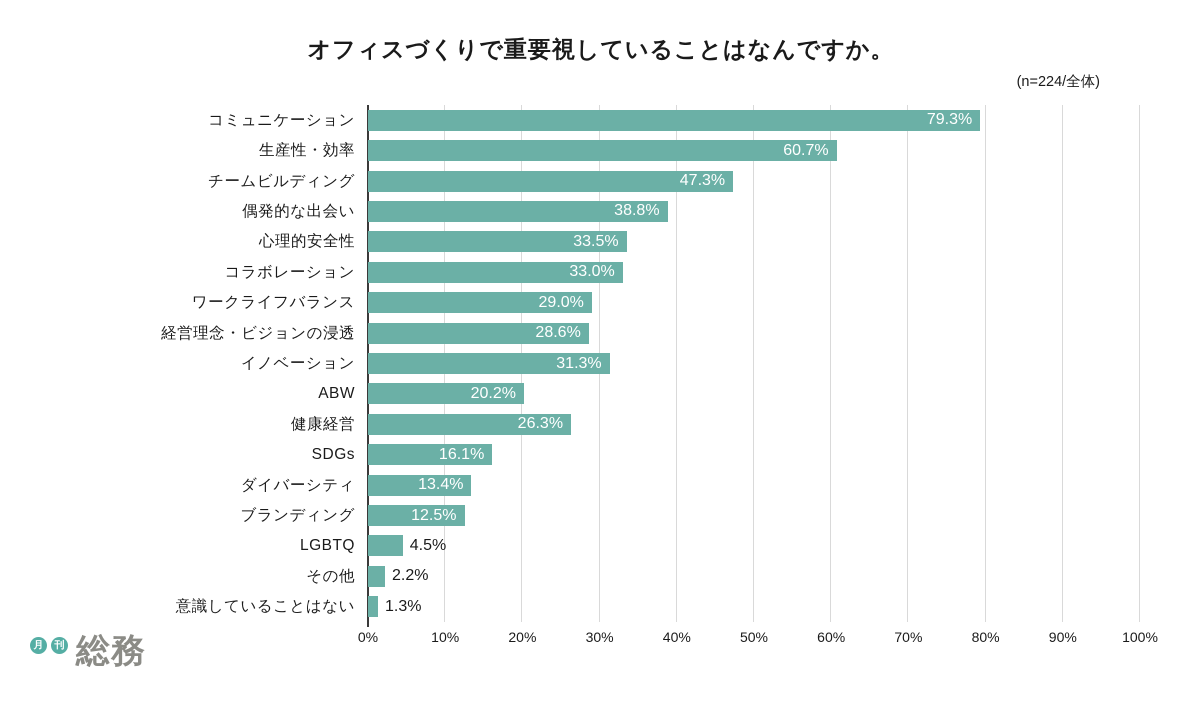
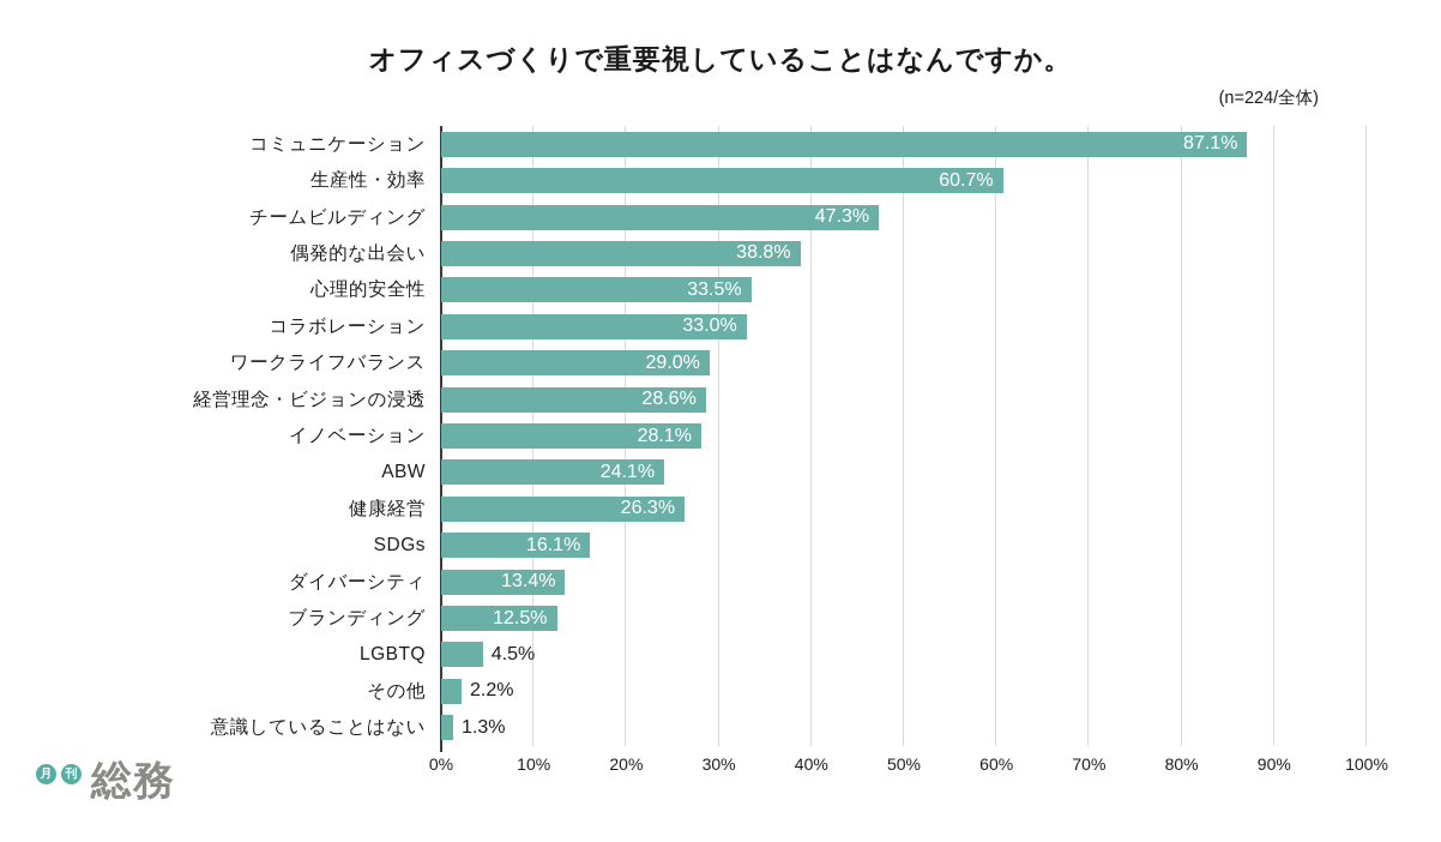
コミュニケーション: 79.3% -> 87.1%
イノベーション: 31.3% -> 28.1%
ABW: 20.2% -> 24.1%
